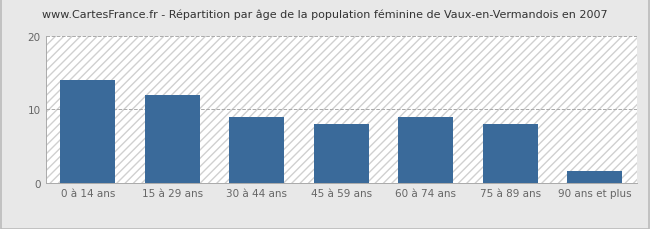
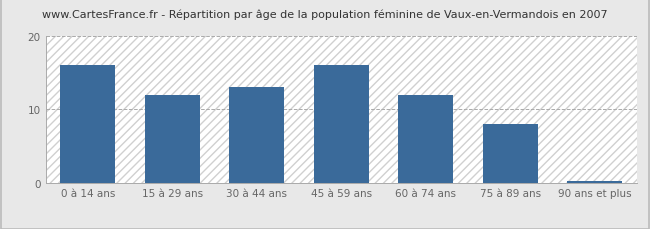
0 à 14 ans: 14.0 -> 16.0
30 à 44 ans: 9.0 -> 13.0
45 à 59 ans: 8.0 -> 16.0
60 à 74 ans: 9.0 -> 12.0
90 ans et plus: 1.6 -> 0.3
